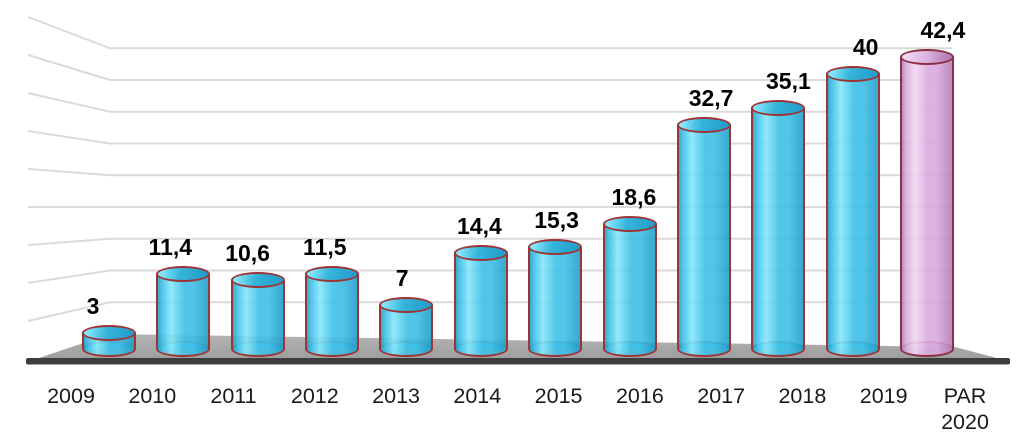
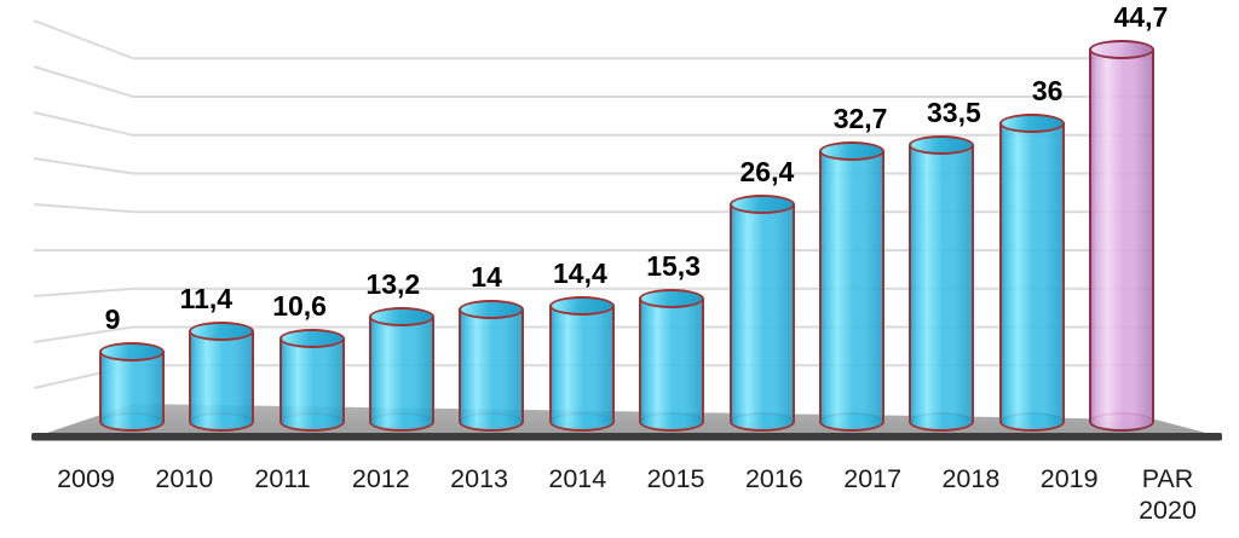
2009: 3 -> 9
2012: 11,5 -> 13,2
2013: 7 -> 14
2016: 18,6 -> 26,4
2018: 35,1 -> 33,5
2019: 40 -> 36
PAR 2020: 42,4 -> 44,7
